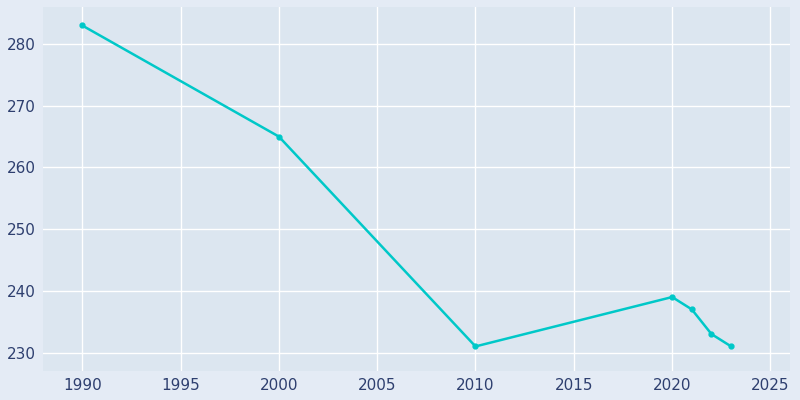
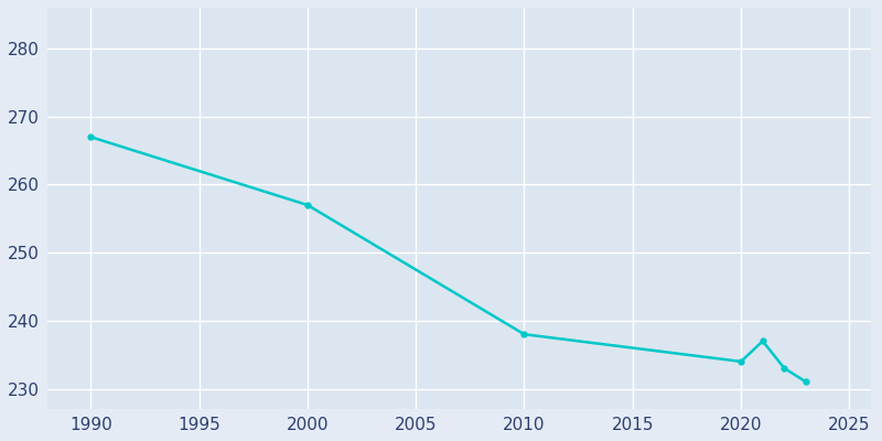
1990: 283 -> 267
2000: 265 -> 257
2010: 231 -> 238
2020: 239 -> 234
